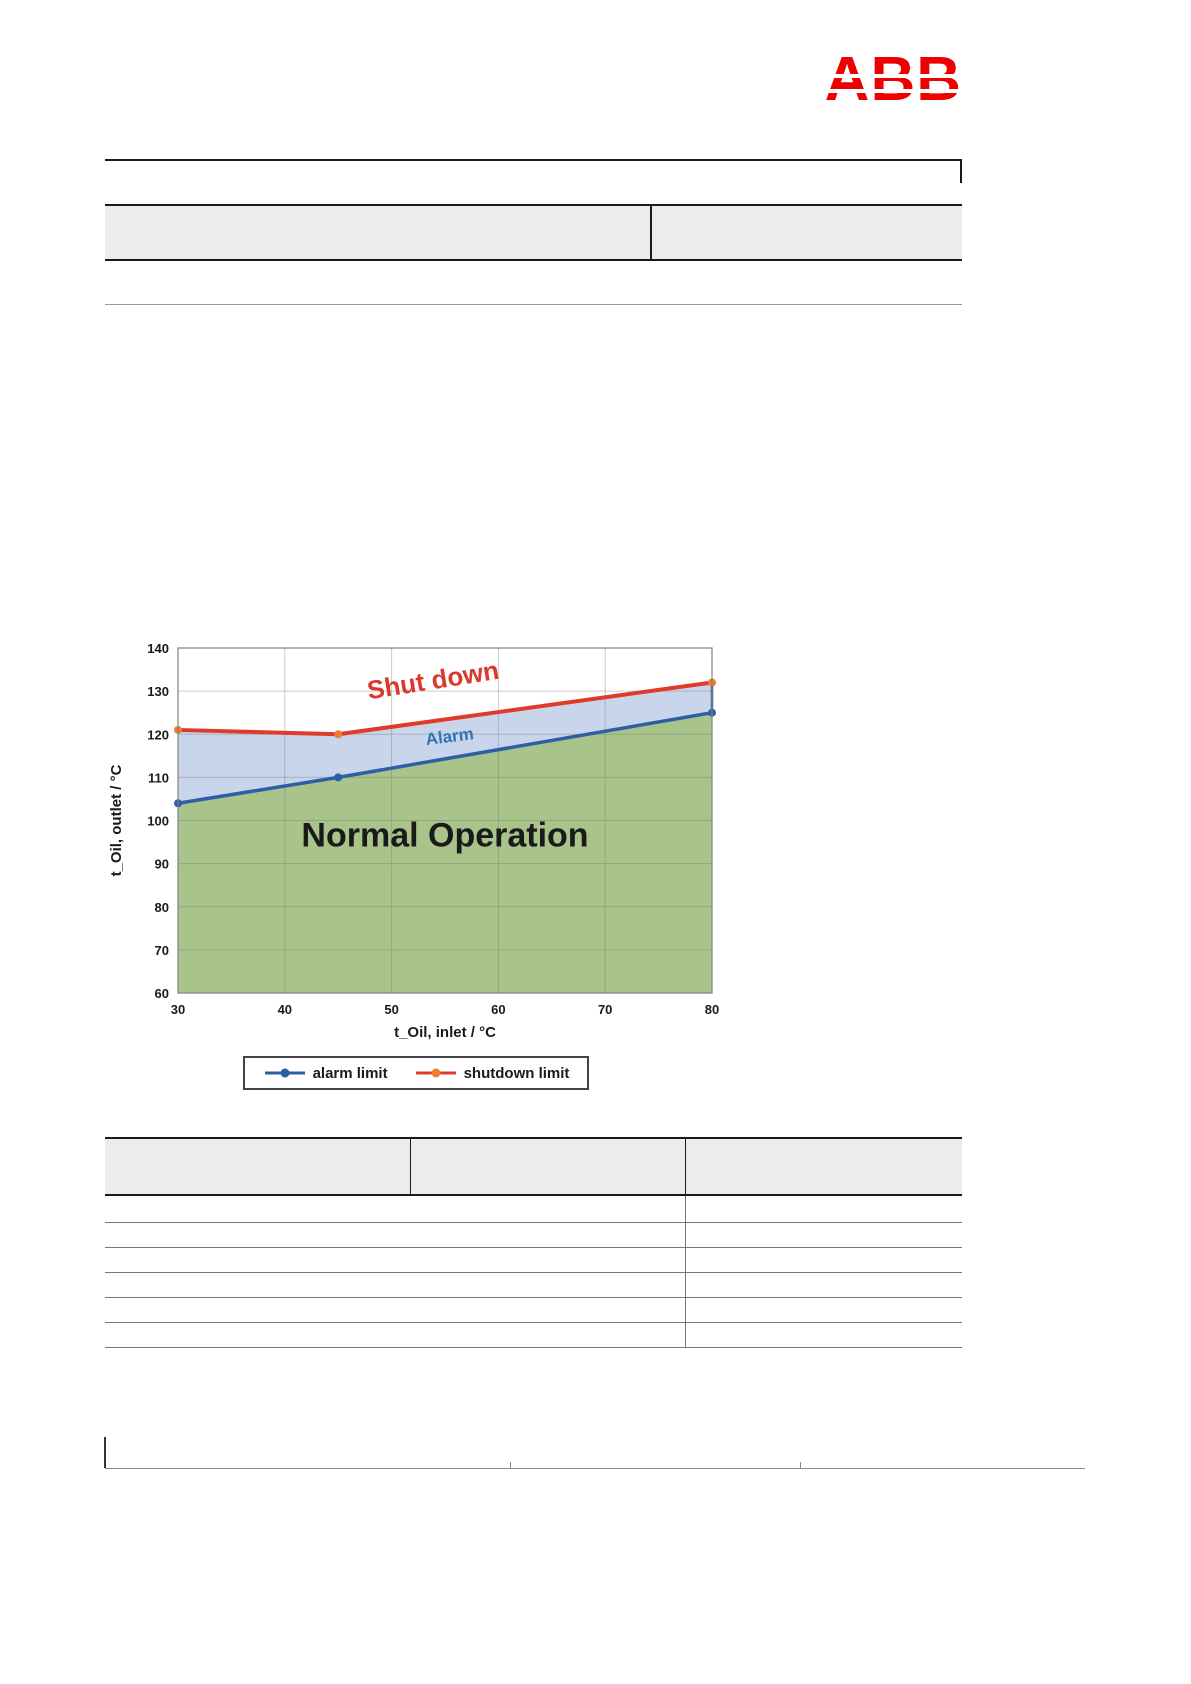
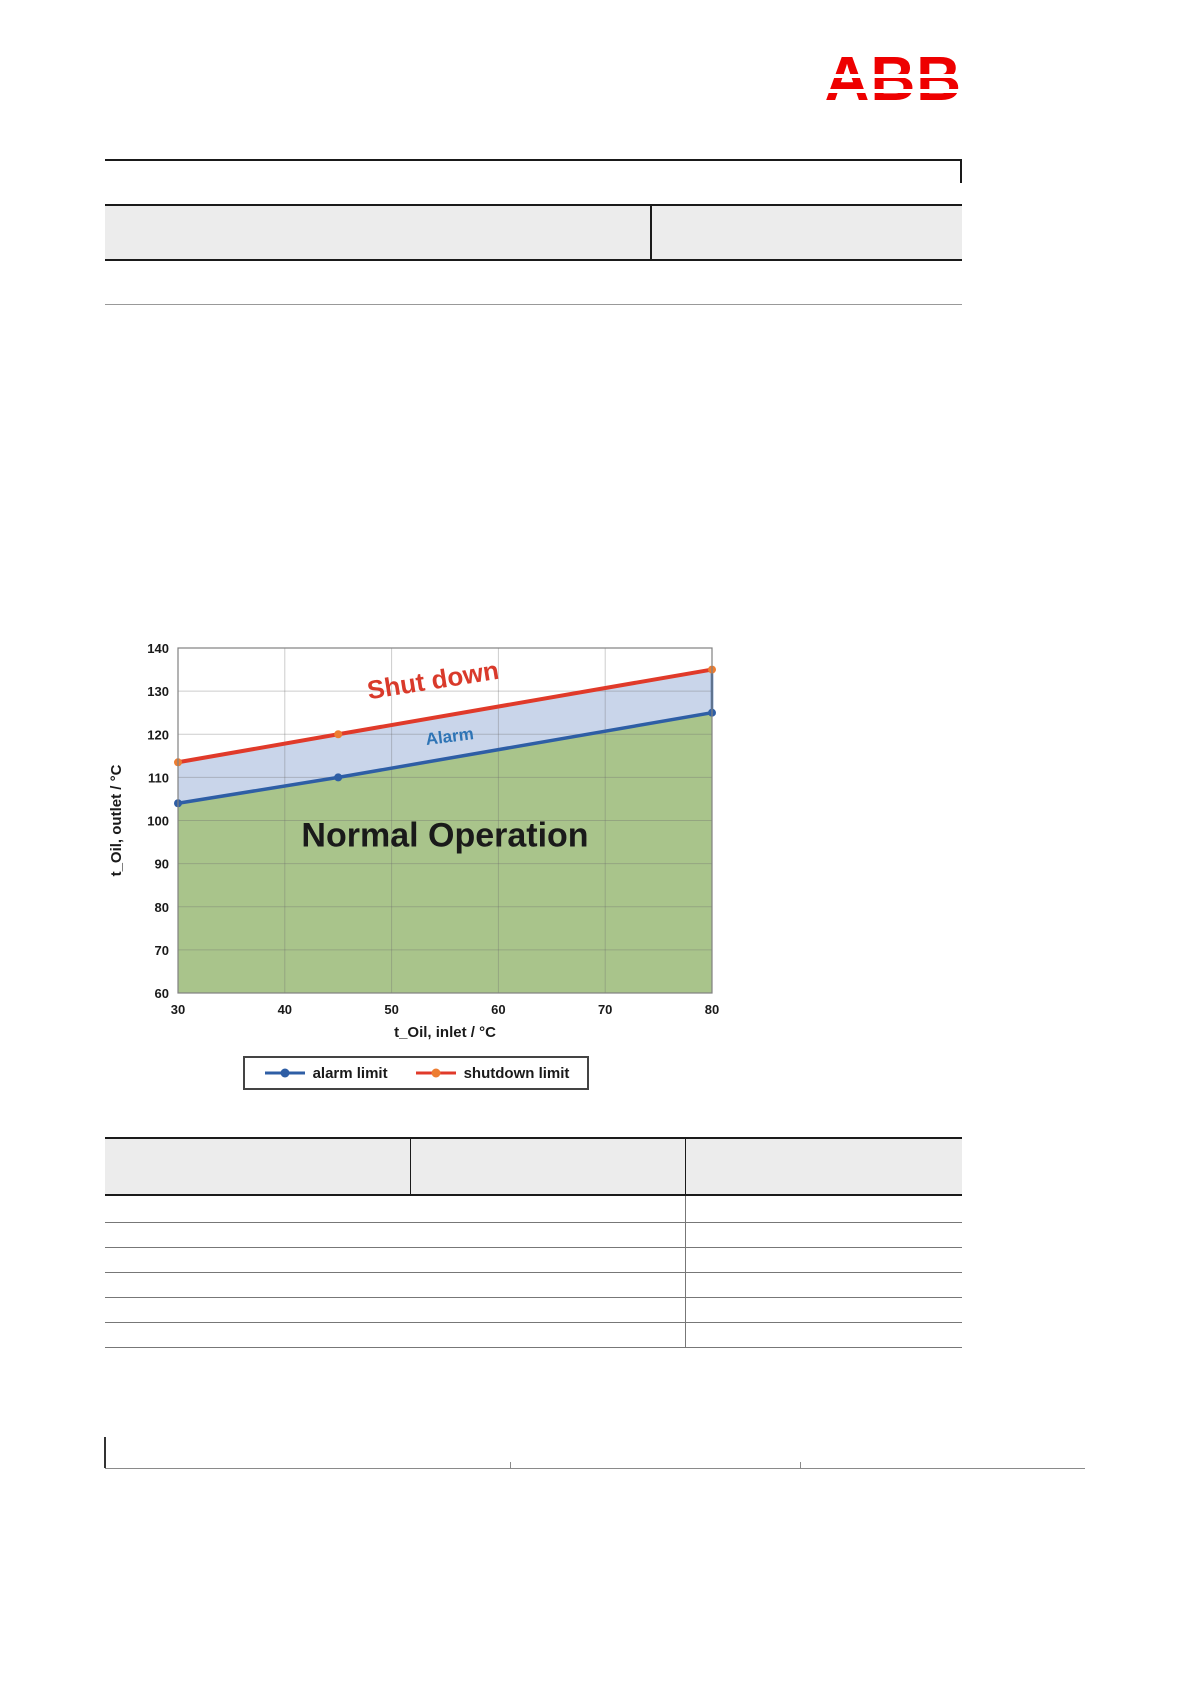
shutdown limit/30: 121 -> 114
shutdown limit/80: 132 -> 135
